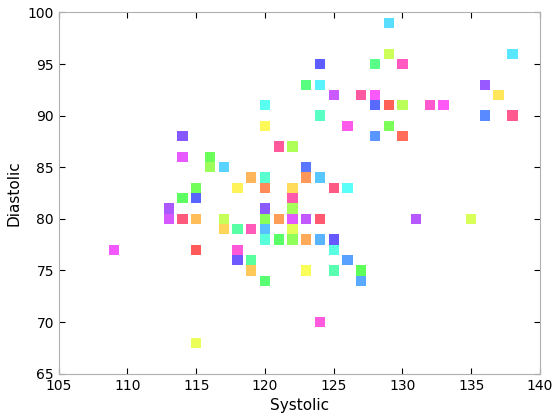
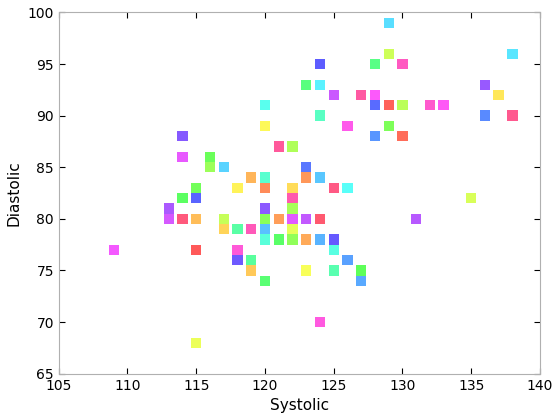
135: 80 -> 82
